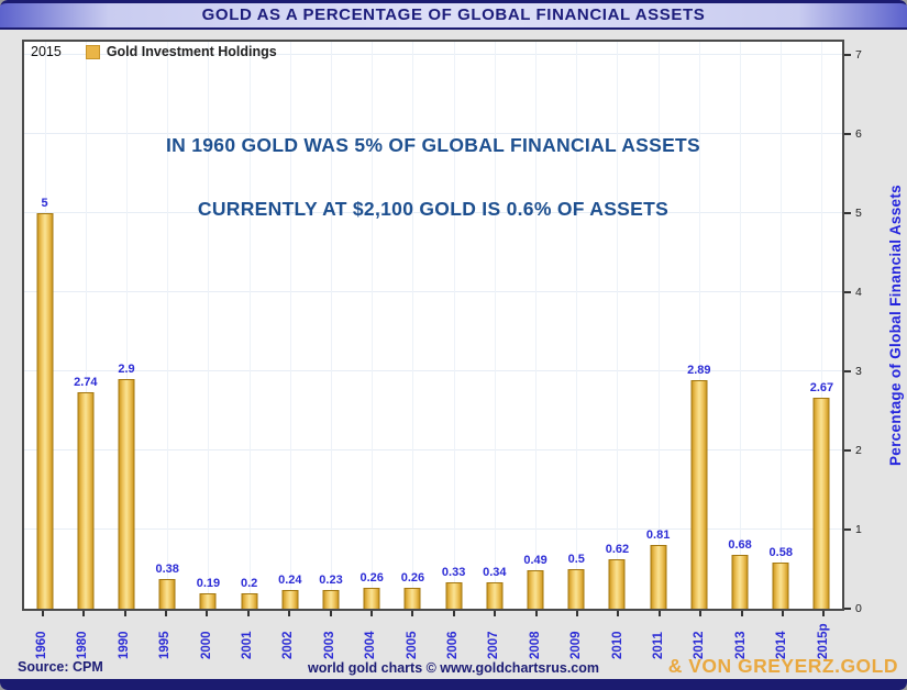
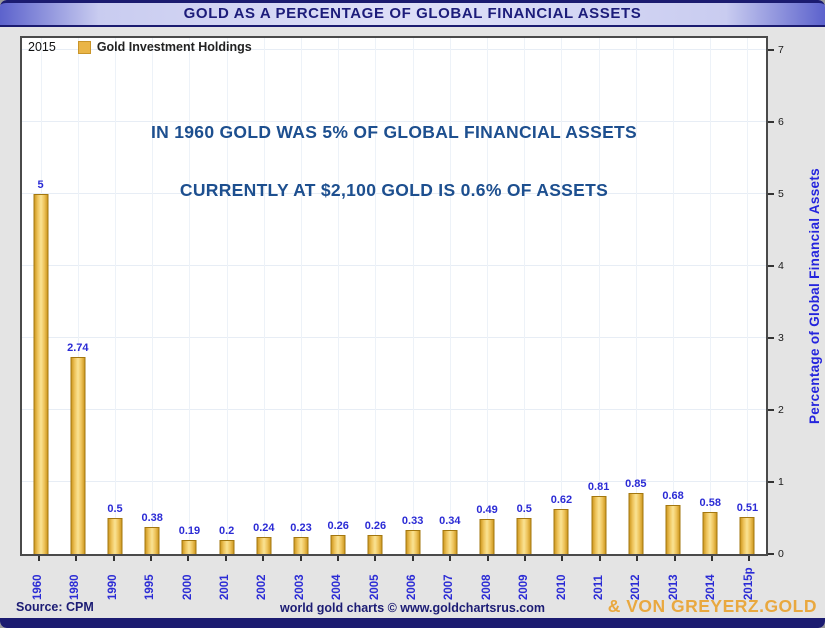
1990: 2.9 -> 0.5
2012: 2.89 -> 0.85
2015p: 2.67 -> 0.51
